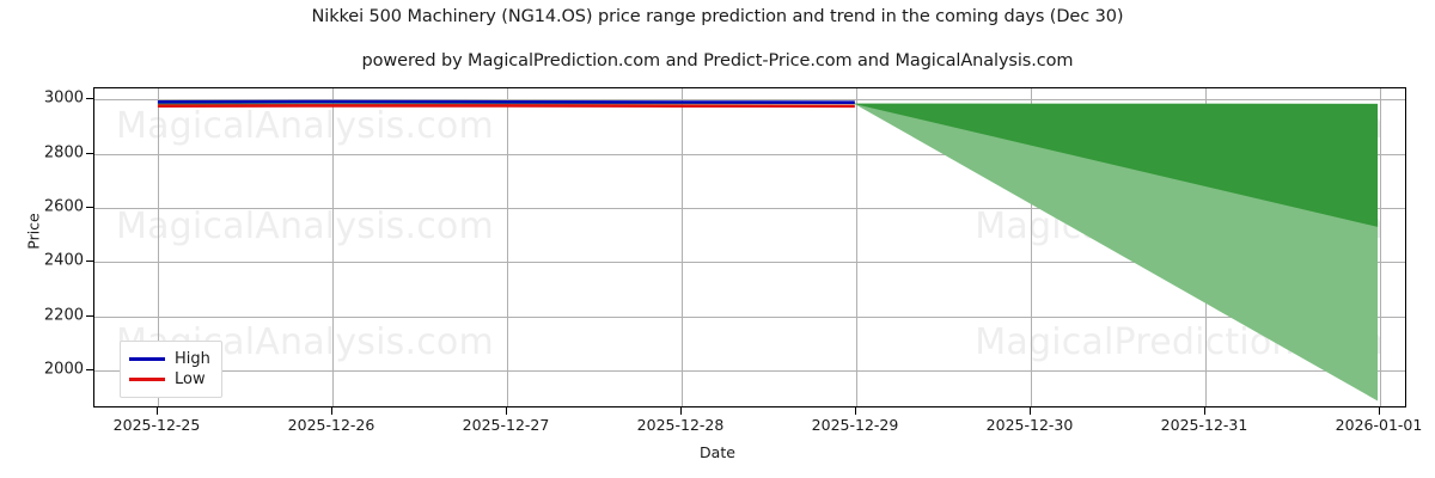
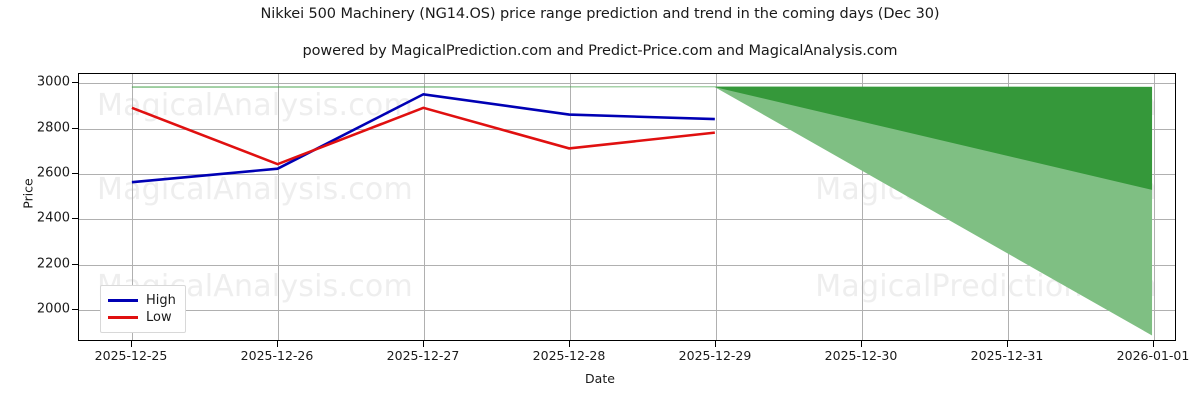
High/2025-12-25: 2990 -> 2560
Low/2025-12-25: 2980 -> 2890
High/2025-12-26: 2990 -> 2620
Low/2025-12-26: 2980 -> 2640
High/2025-12-27: 2990 -> 2950
Low/2025-12-27: 2980 -> 2890
High/2025-12-28: 2990 -> 2860
Low/2025-12-28: 2980 -> 2710
High/2025-12-29: 2990 -> 2840
Low/2025-12-29: 2970 -> 2780
